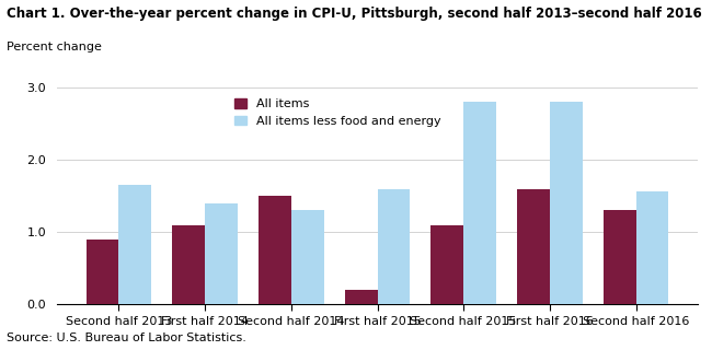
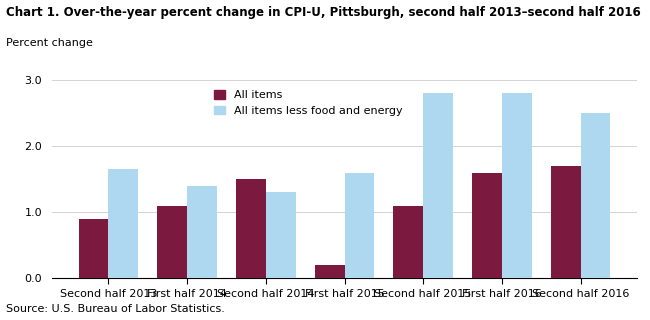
All items/Second half 2016: 1.3 -> 1.7
All items less food and energy/Second half 2016: 1.56 -> 2.50
